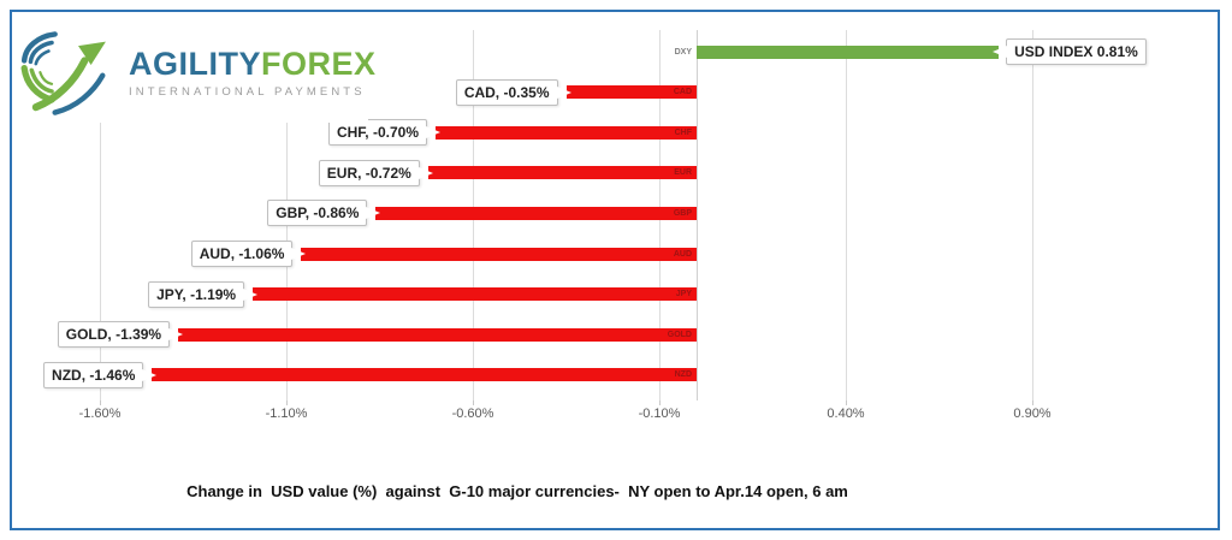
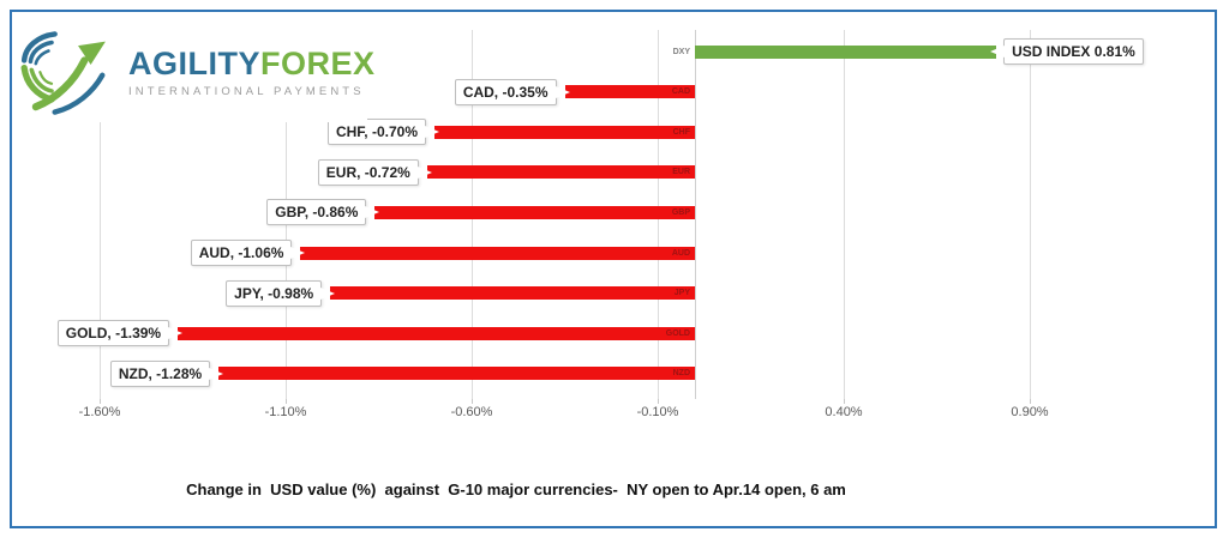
JPY: -1.19% -> -0.98%
NZD: -1.46% -> -1.28%
